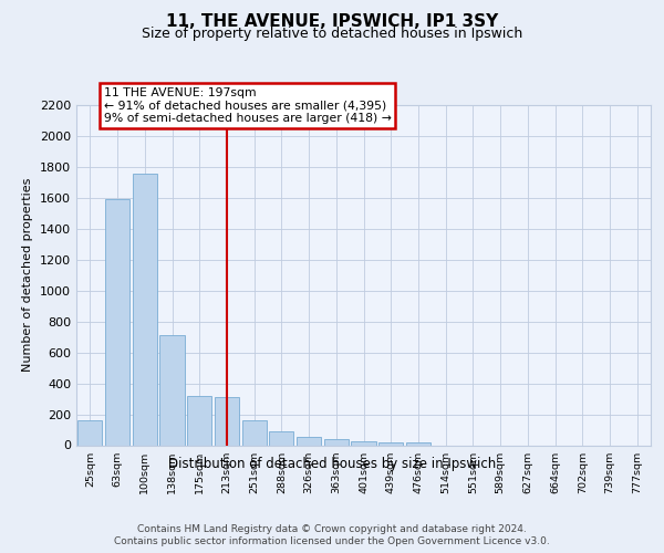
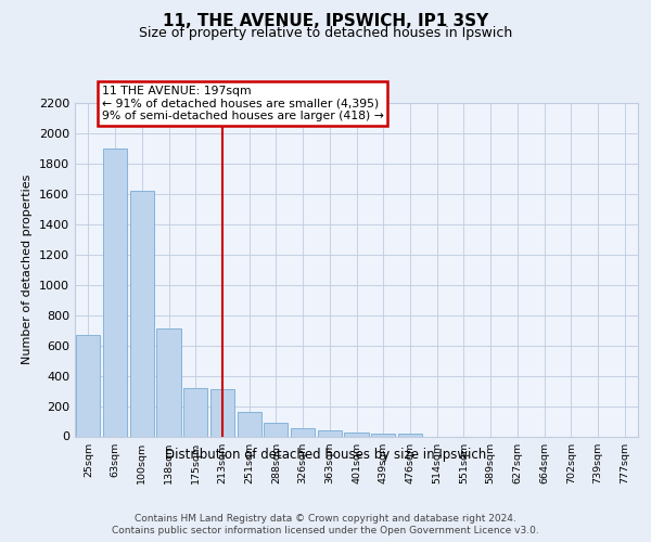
25sqm: 160 -> 670
63sqm: 1590 -> 1900
100sqm: 1760 -> 1620
